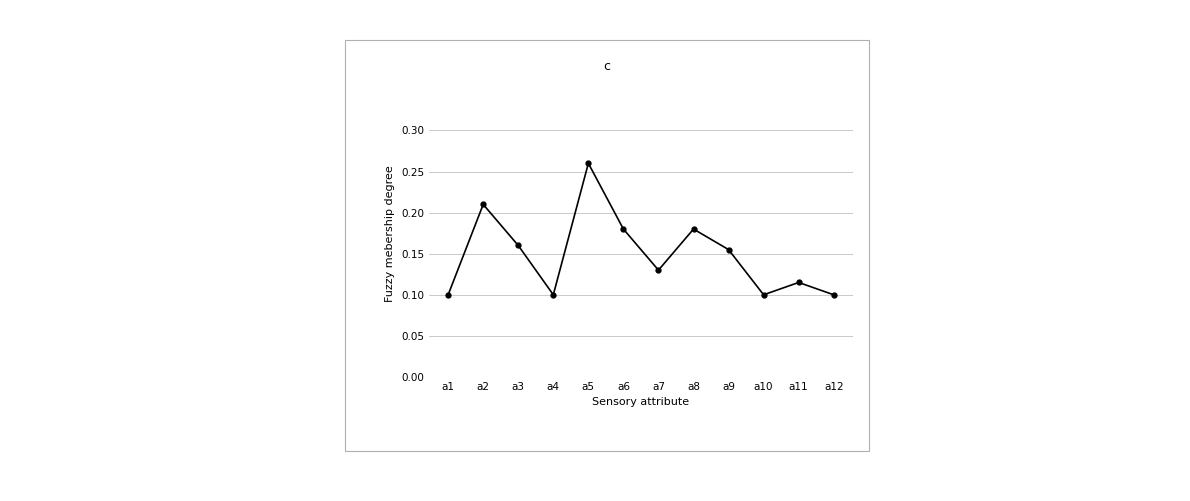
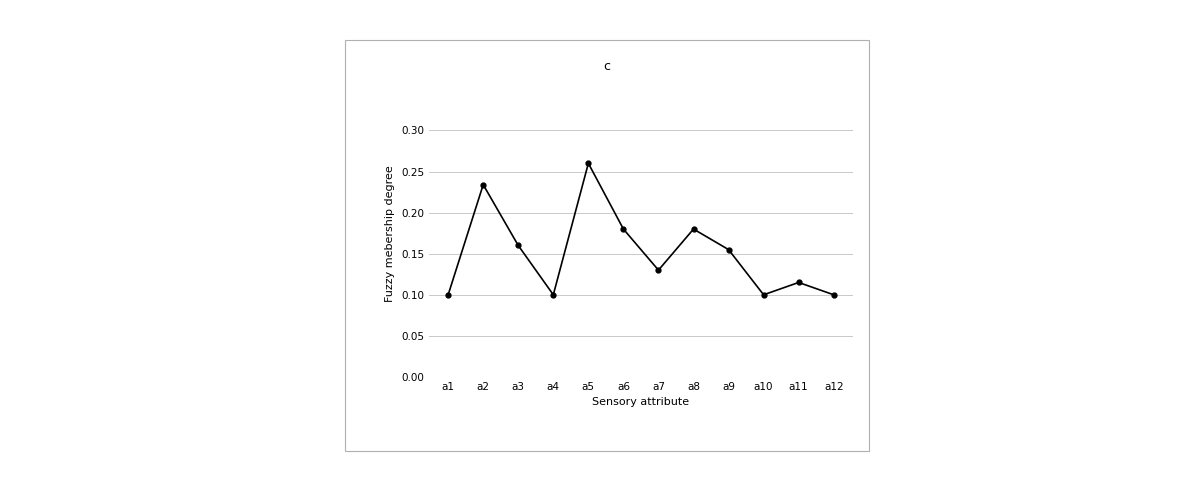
a2: 0.210 -> 0.234
